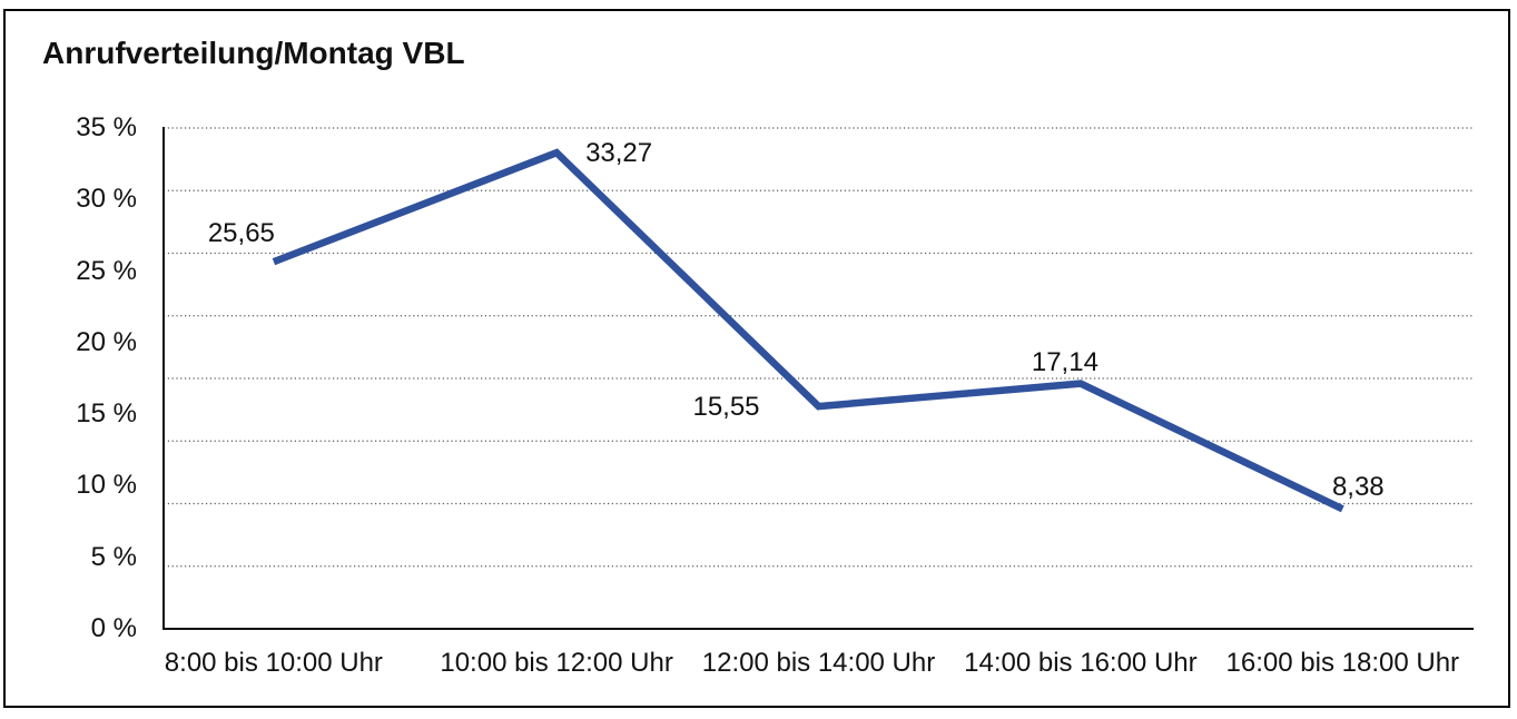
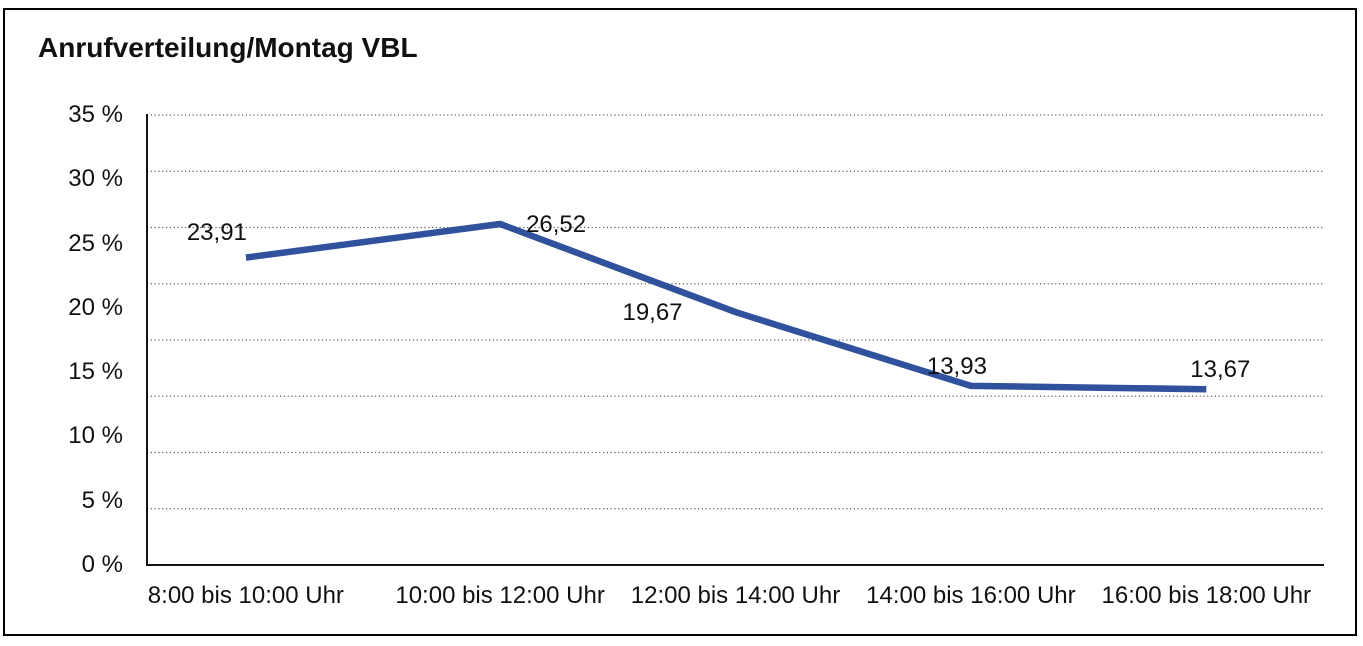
8:00 bis 10:00 Uhr: 25,65 -> 23,91
10:00 bis 12:00 Uhr: 33,27 -> 26,52
12:00 bis 14:00 Uhr: 15,55 -> 19,67
14:00 bis 16:00 Uhr: 17,14 -> 13,93
16:00 bis 18:00 Uhr: 8,38 -> 13,67
